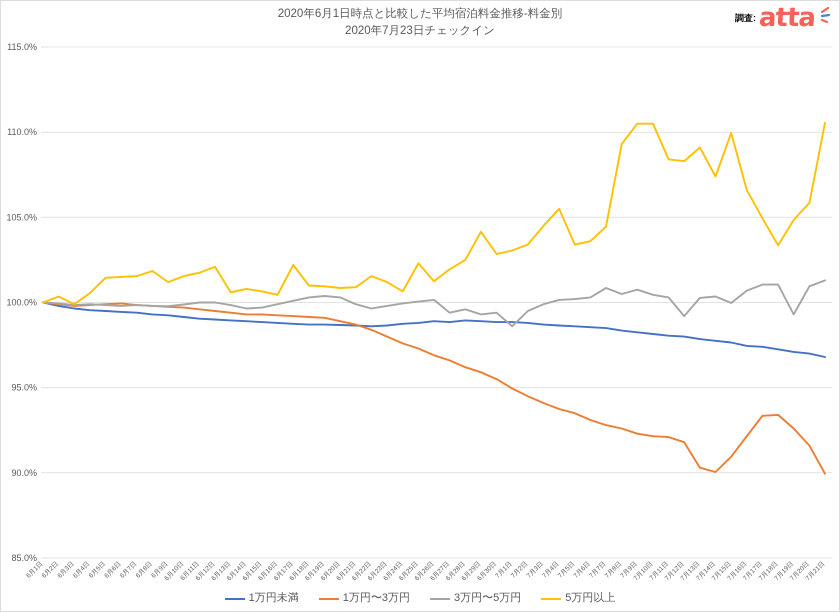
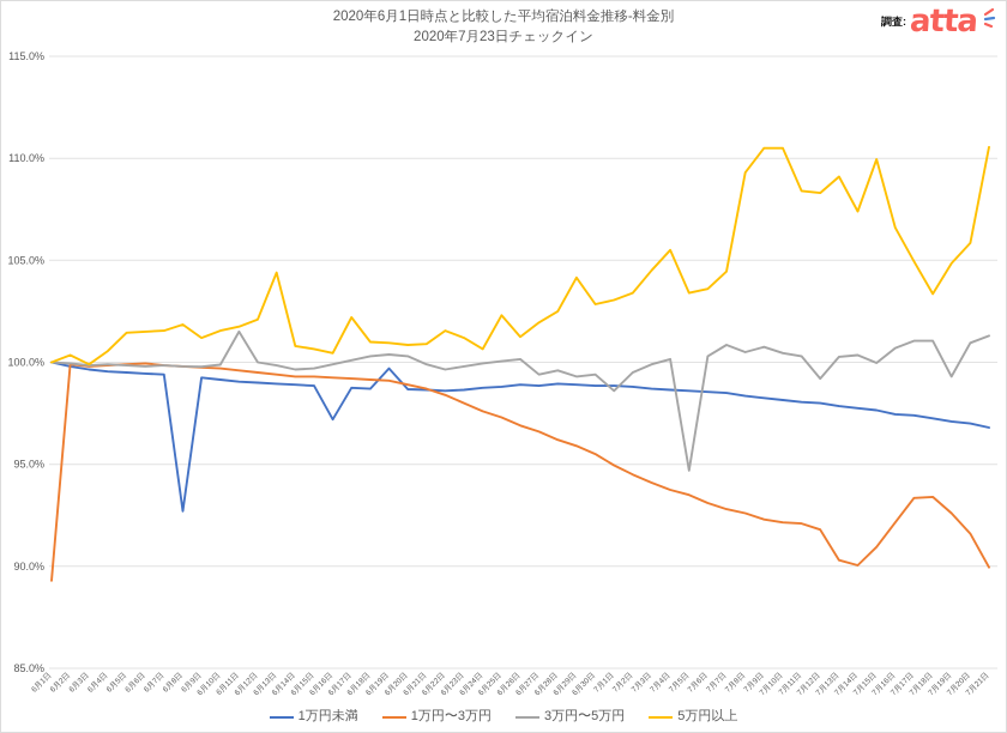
1万円〜3万円/6月1日: 100.0% -> 89.3%
1万円未満/6月8日: 99.3% -> 92.7%
3万円〜5万円/6月11日: 100.0% -> 101.5%
5万円以上/6月13日: 100.6% -> 104.4%
1万円未満/6月16日: 98.8% -> 97.2%
1万円未満/6月19日: 98.7% -> 99.7%
3万円〜5万円/7月5日: 100.2% -> 94.7%
